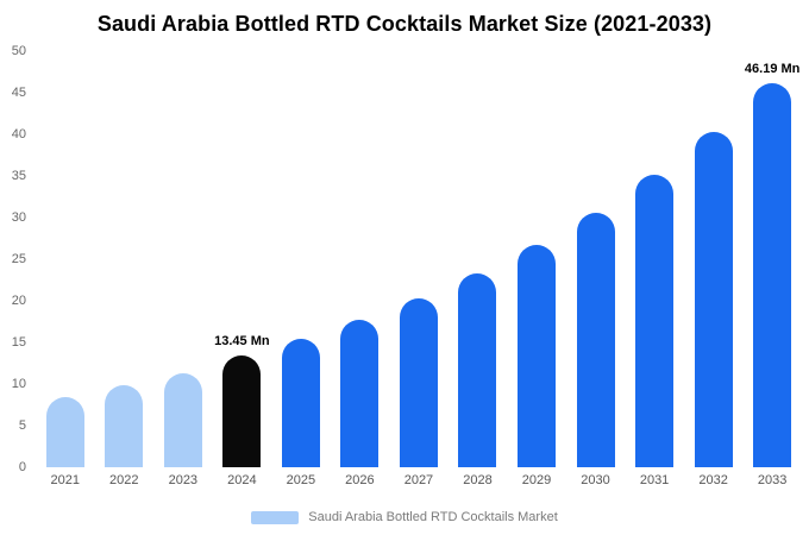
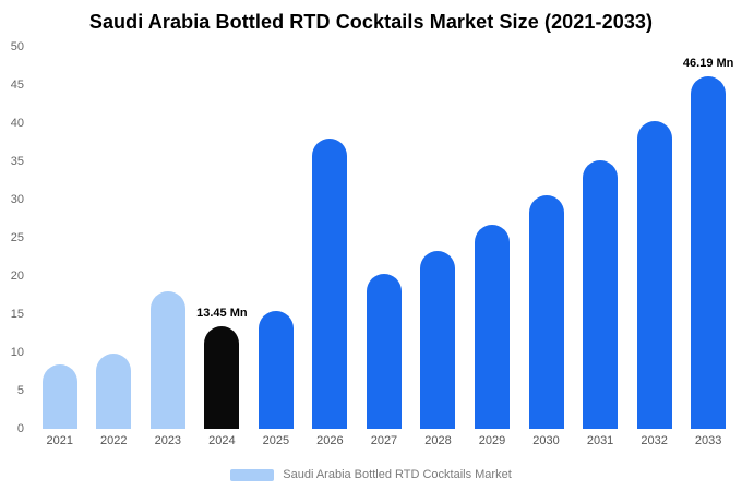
2023: 11 -> 18
2026: 18 -> 38
